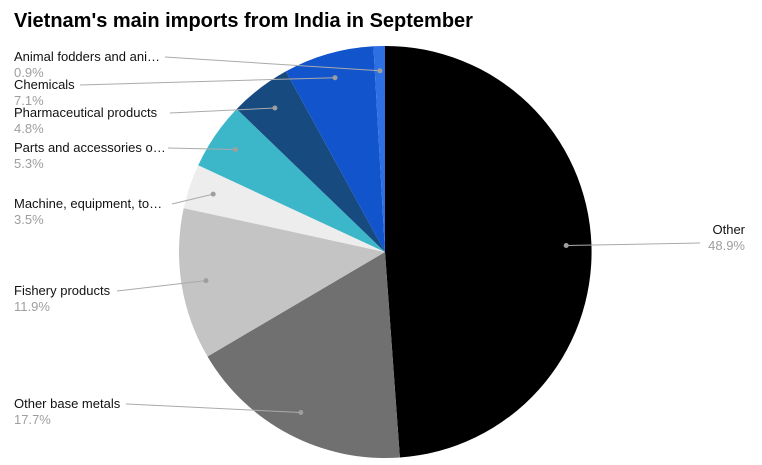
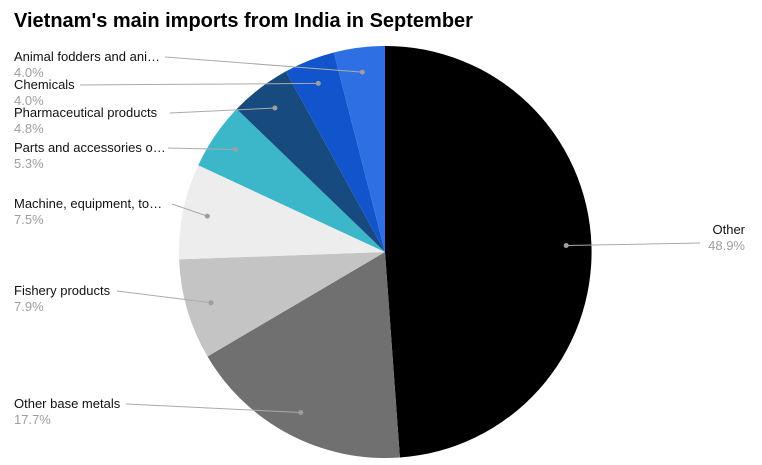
Fishery products: 11.9% -> 7.9%
Machine, equipment, to…: 3.5% -> 7.5%
Chemicals: 7.1% -> 4.0%
Animal fodders and ani…: 0.9% -> 4.0%
